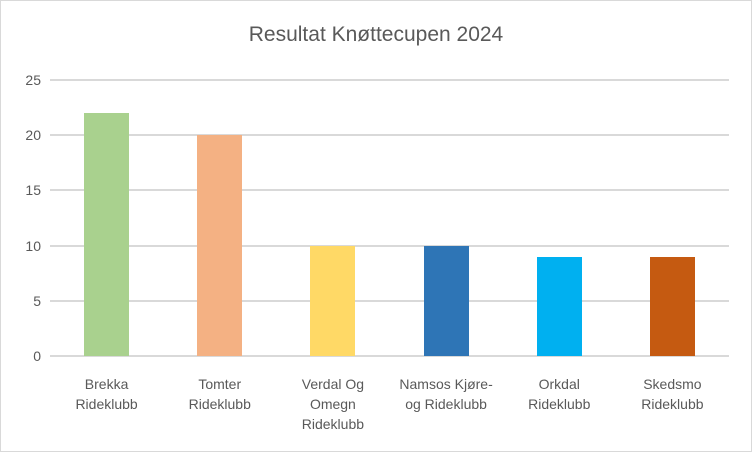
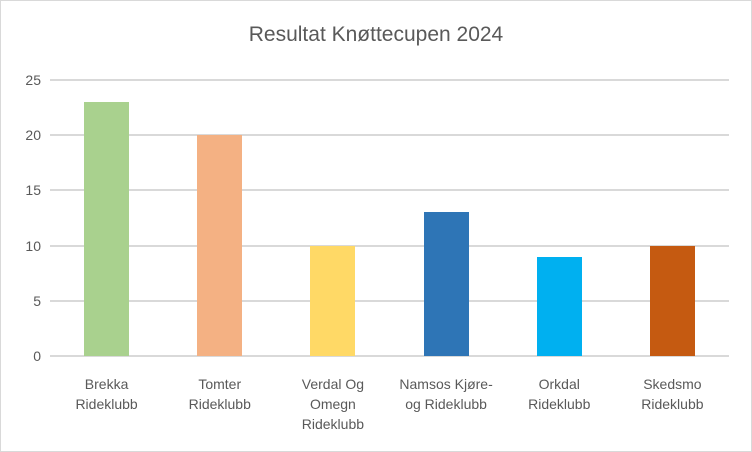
Brekka Rideklubb: 22 -> 23
Namsos Kjøre- og Rideklubb: 10 -> 13
Skedsmo Rideklubb: 9 -> 10
